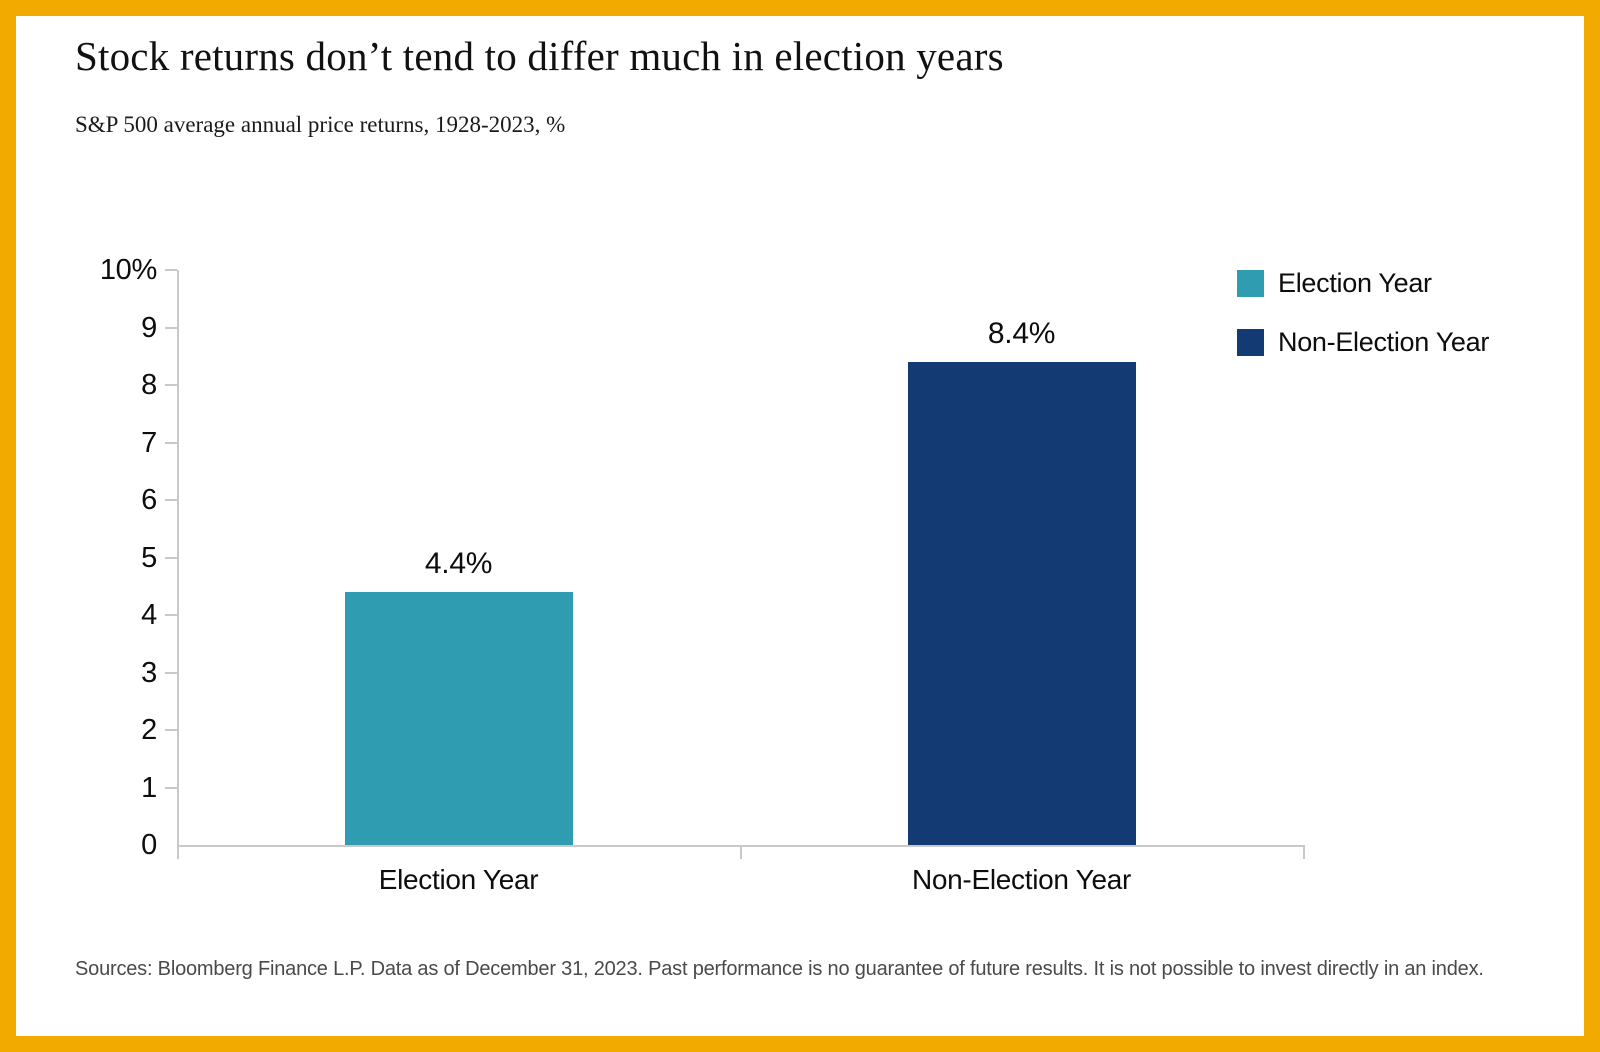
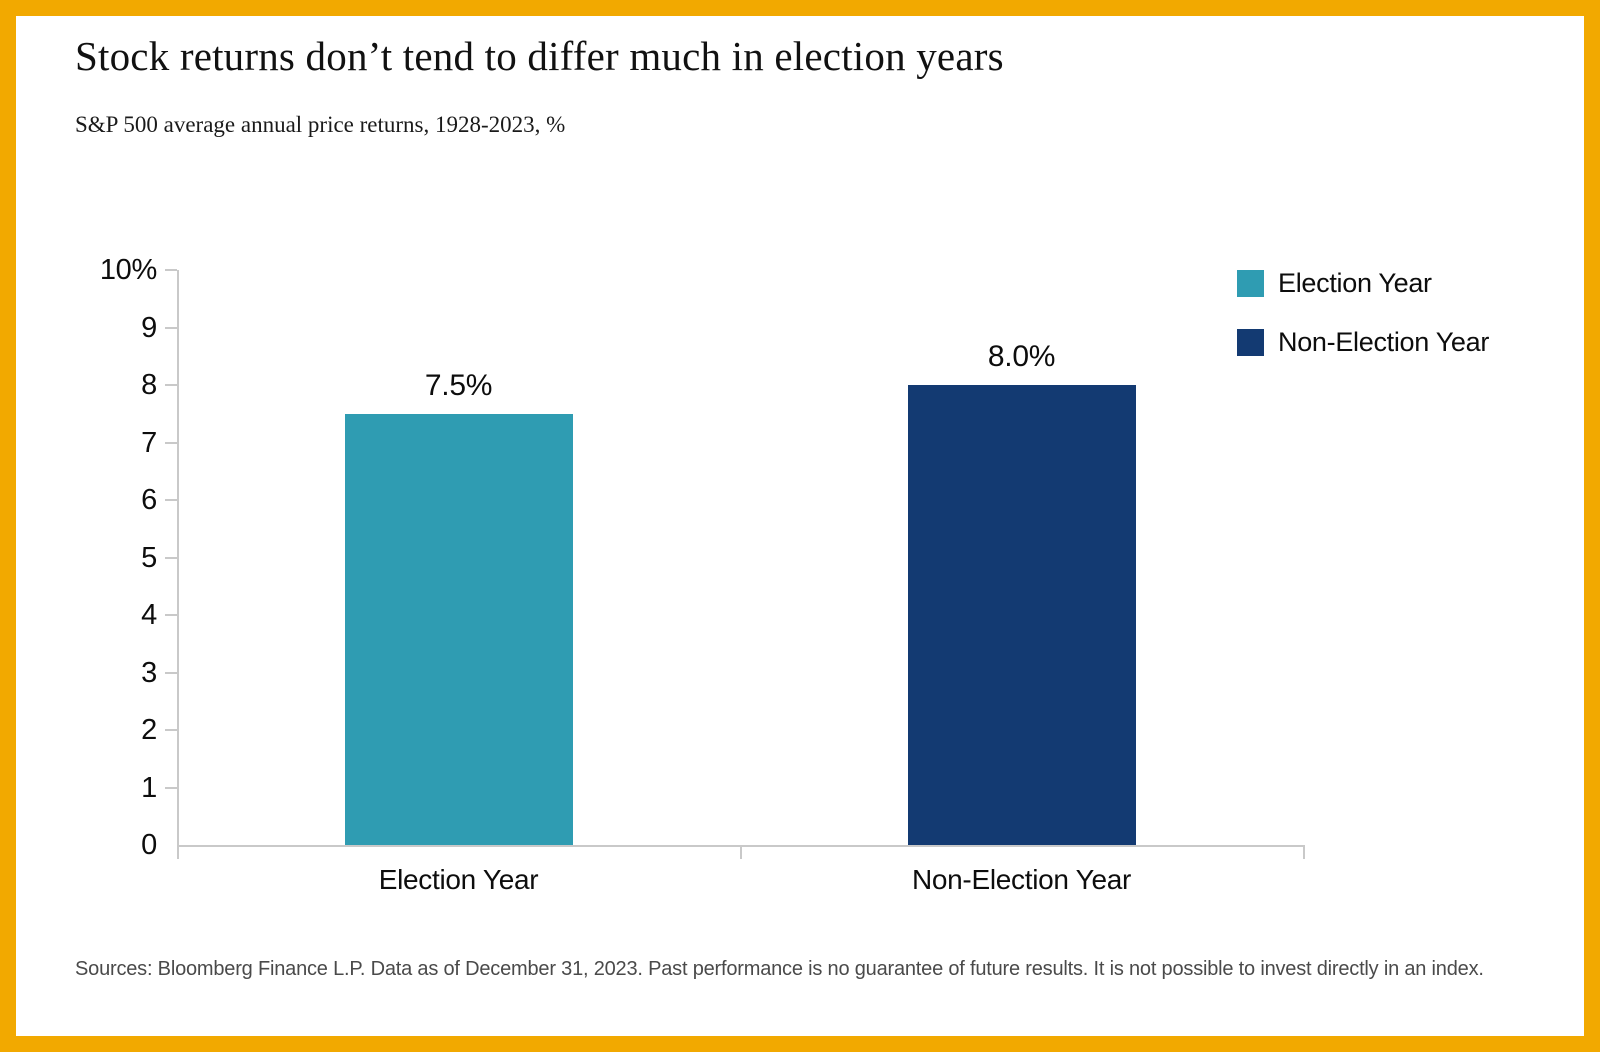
Election Year: 4.4% -> 7.5%
Non-Election Year: 8.4% -> 8.0%
